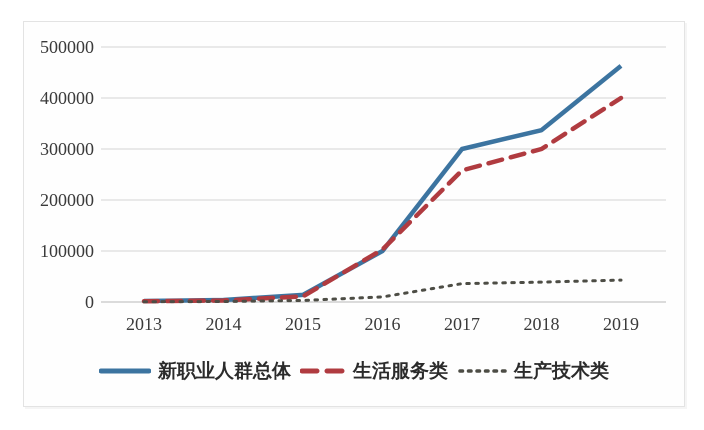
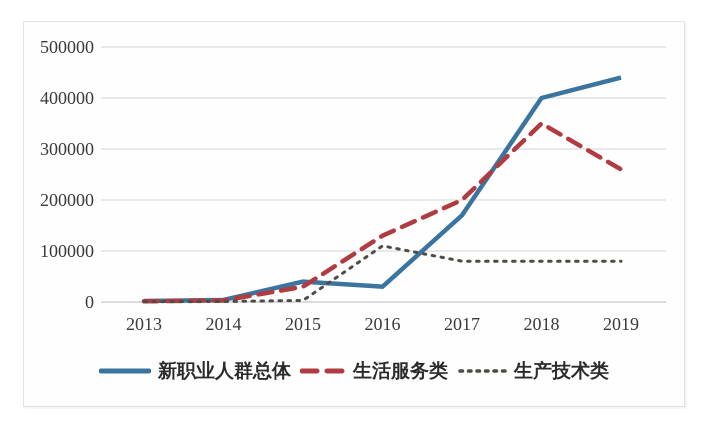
新职业人群总体/2015: 10000 -> 40000
生活服务类/2015: 10000 -> 30000
新职业人群总体/2016: 100000 -> 30000
生活服务类/2016: 100000 -> 130000
生产技术类/2016: 10000 -> 110000
新职业人群总体/2017: 300000 -> 170000
生活服务类/2017: 260000 -> 200000
生产技术类/2017: 40000 -> 80000
新职业人群总体/2018: 340000 -> 400000
生活服务类/2018: 300000 -> 350000
生产技术类/2018: 40000 -> 80000
新职业人群总体/2019: 460000 -> 440000
生活服务类/2019: 400000 -> 260000
生产技术类/2019: 40000 -> 80000
